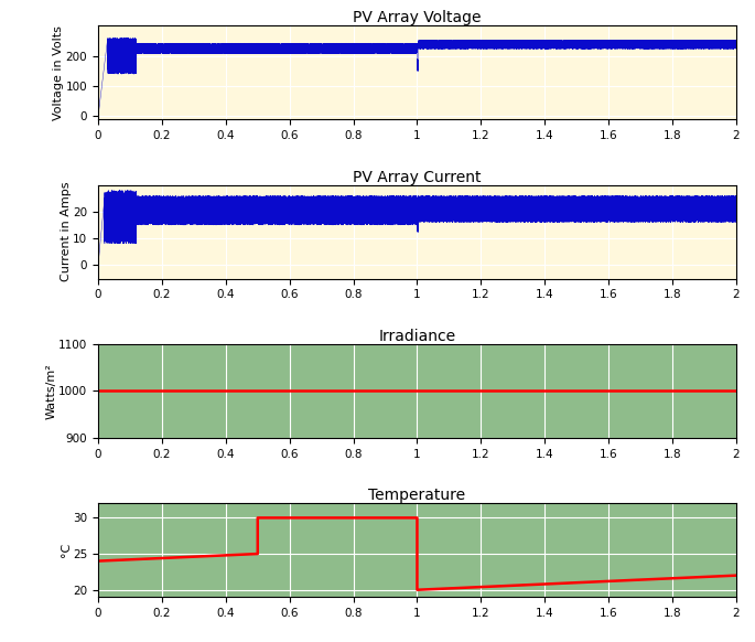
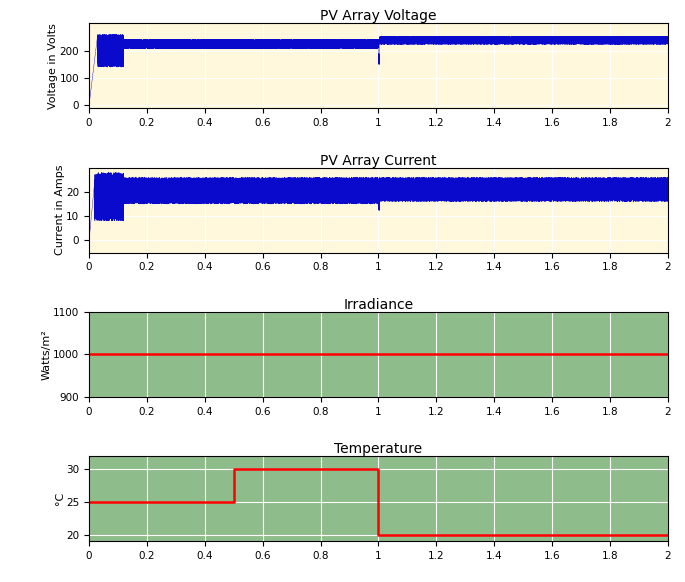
Temperature/0: 24 -> 25
Temperature/2: 22 -> 20
